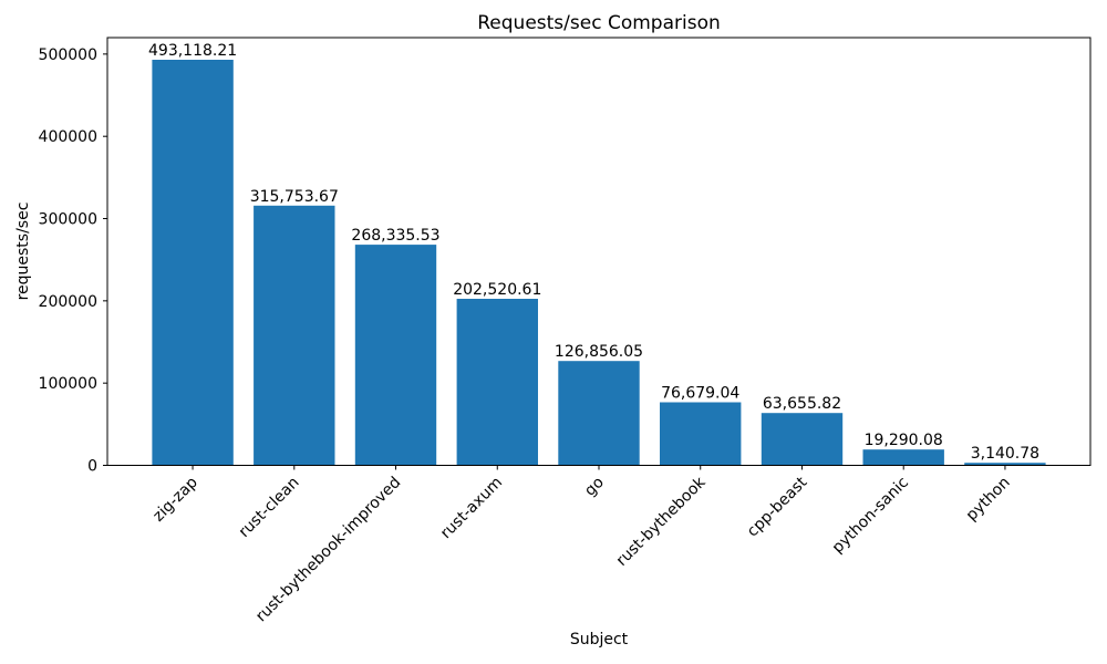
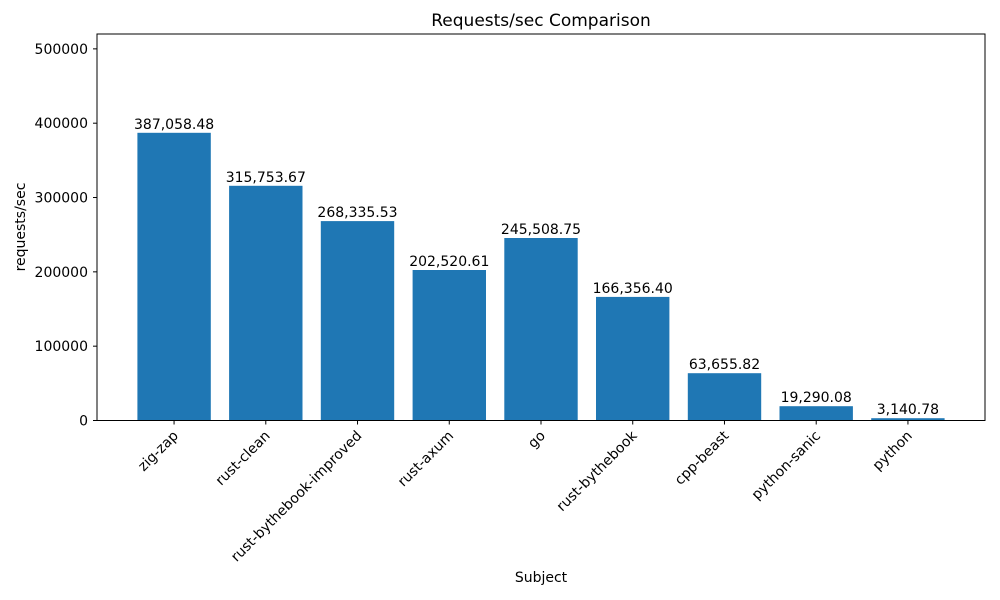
zig-zap: 493,118.21 -> 387,058.48
go: 126,856.05 -> 245,508.75
rust-bythebook: 76,679.04 -> 166,356.40
